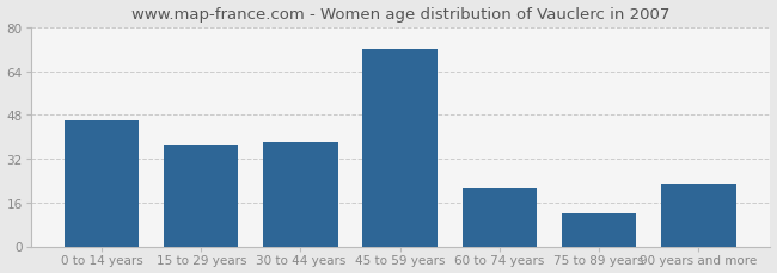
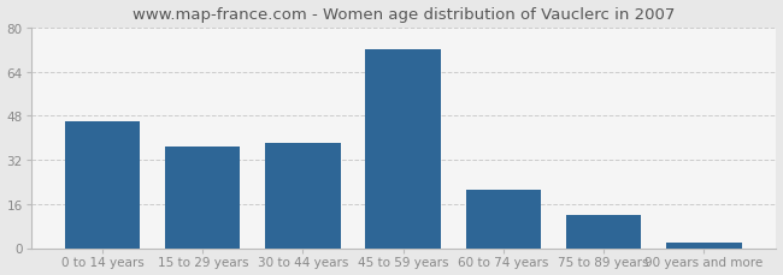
90 years and more: 23 -> 2
